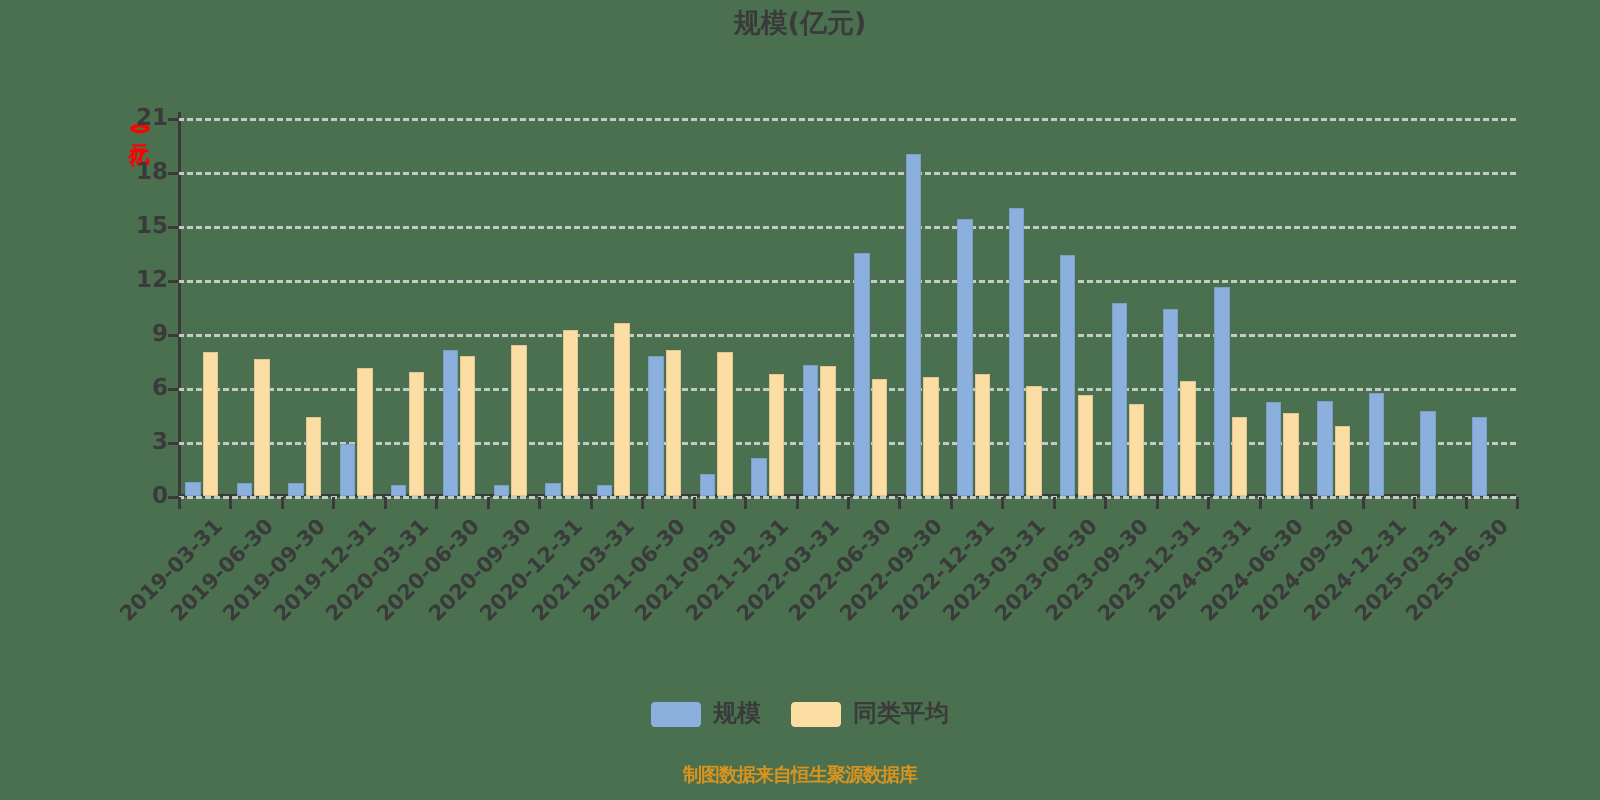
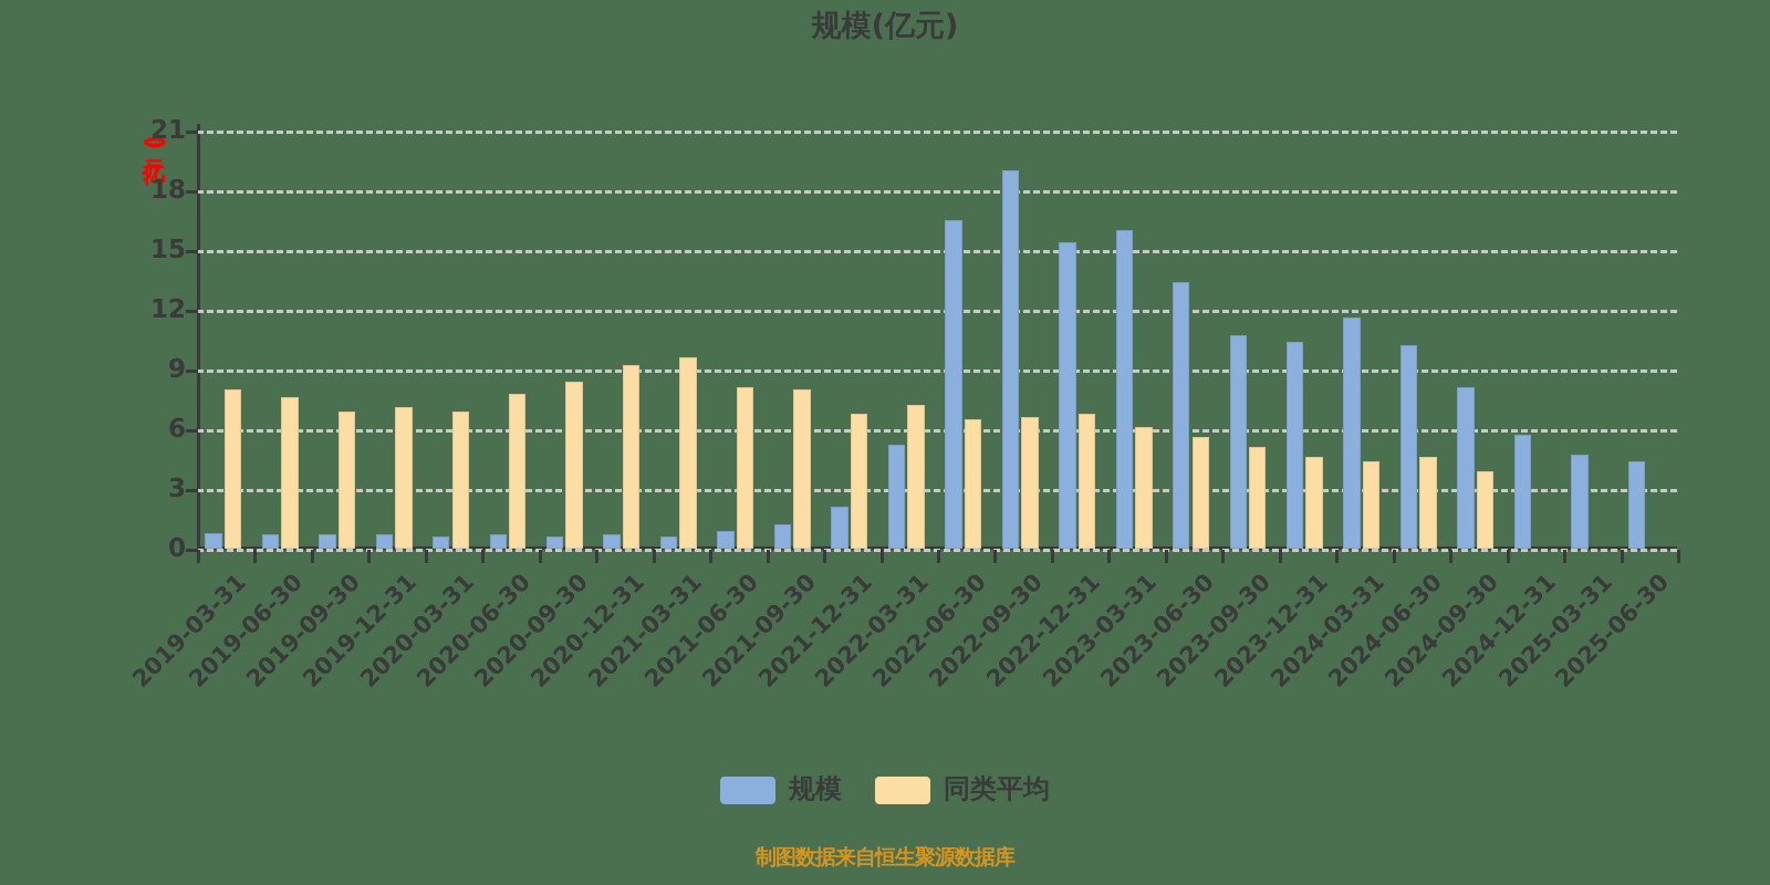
同类平均/2019-09-30: 4.4 -> 6.9
规模/2019-12-31: 2.9 -> 0.7
规模/2020-06-30: 8.1 -> 0.7
规模/2021-06-30: 7.8 -> 0.9
规模/2022-03-31: 7.3 -> 5.2
规模/2022-06-30: 13.5 -> 16.5
同类平均/2023-12-31: 6.4 -> 4.6
规模/2024-06-30: 5.2 -> 10.2
规模/2024-09-30: 5.3 -> 8.1
